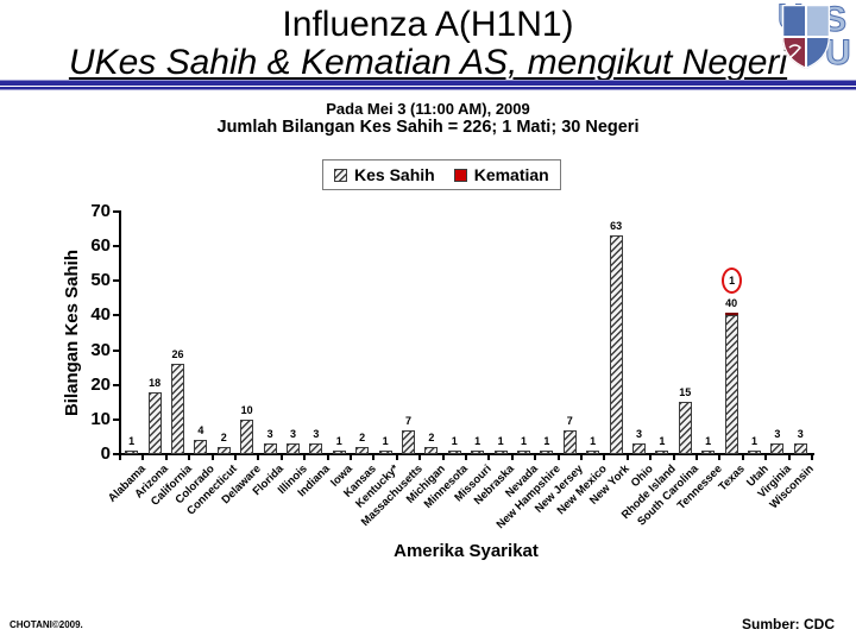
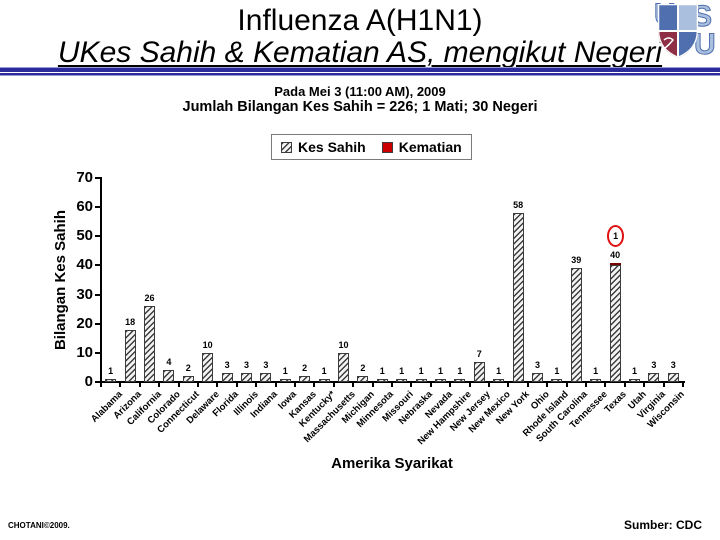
Kes Sahih/Massachusetts: 7 -> 10
Kes Sahih/New York: 63 -> 58
Kes Sahih/South Carolina: 15 -> 39
